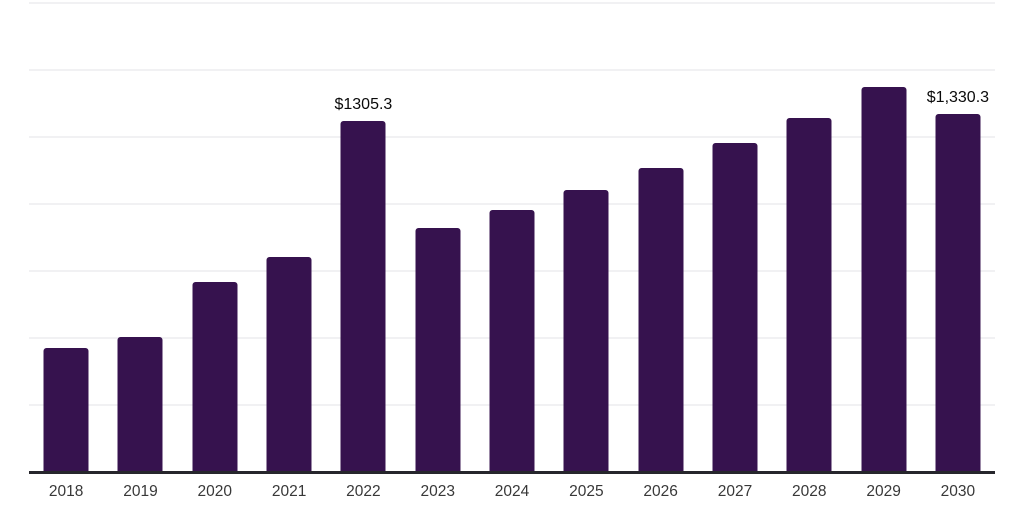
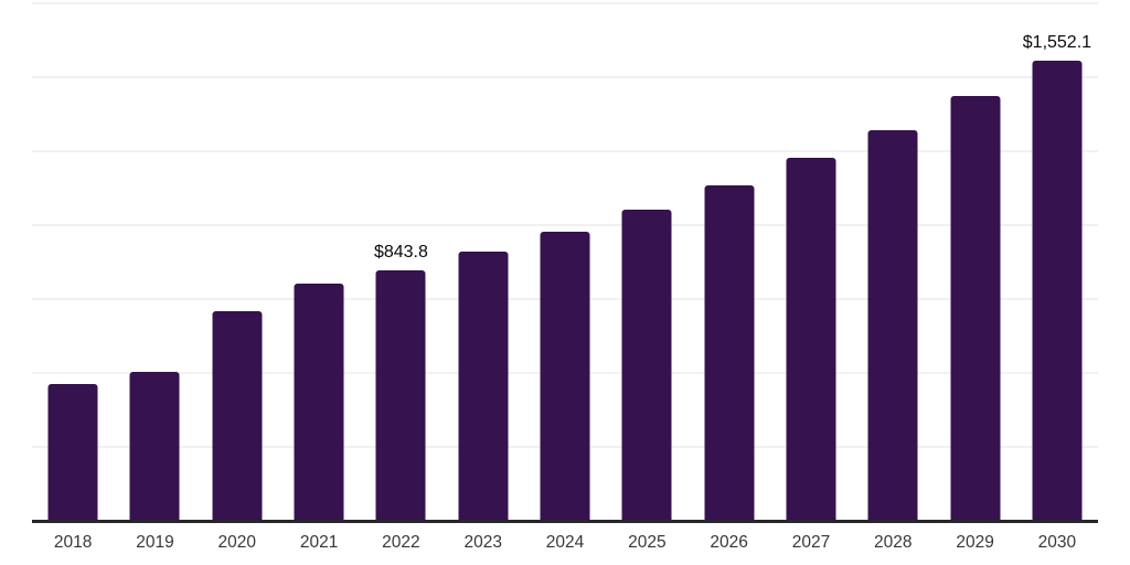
2022: $1305.3 -> $843.8
2030: $1,330.3 -> $1,552.1
